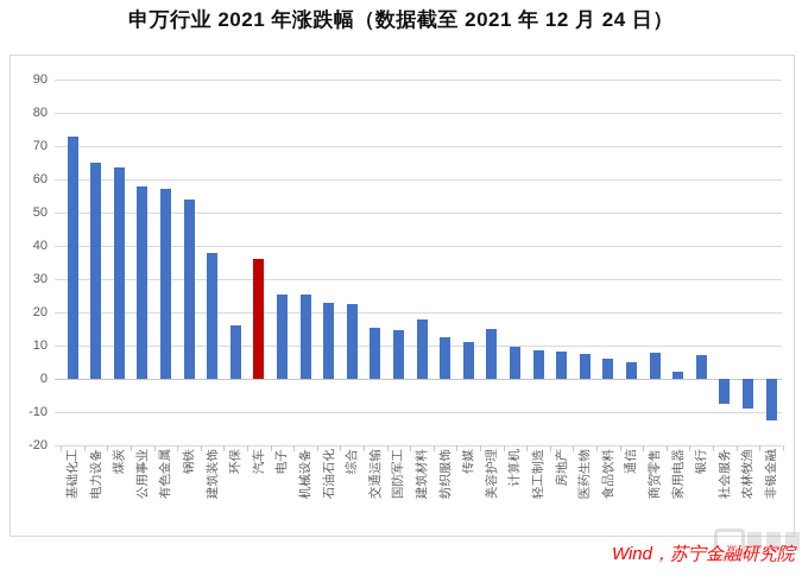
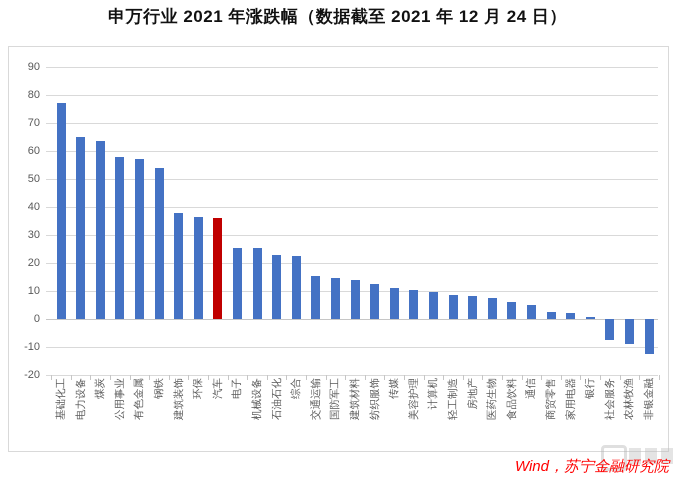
基础化工: 73 -> 77
环保: 16 -> 36
建筑材料: 18 -> 14
美容护理: 15 -> 10
商贸零售: 8 -> 2
银行: 7 -> 1
